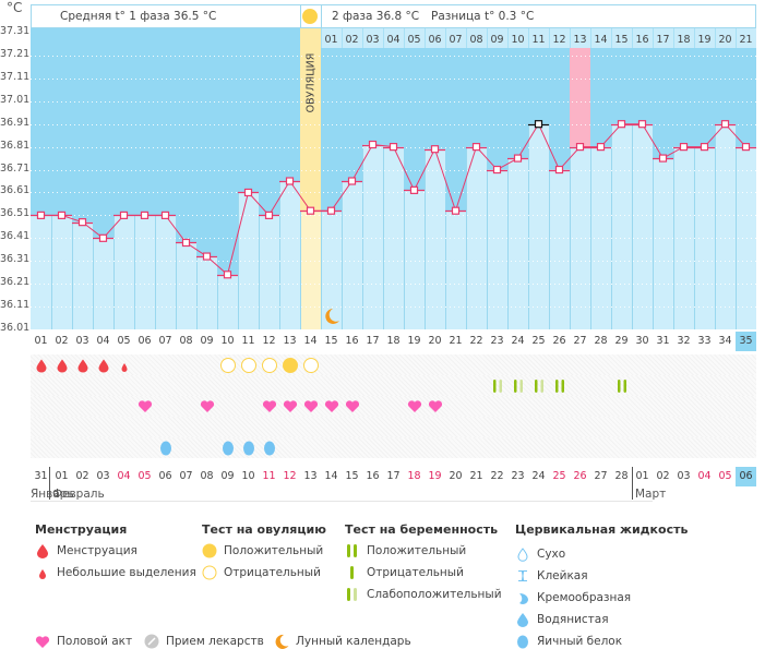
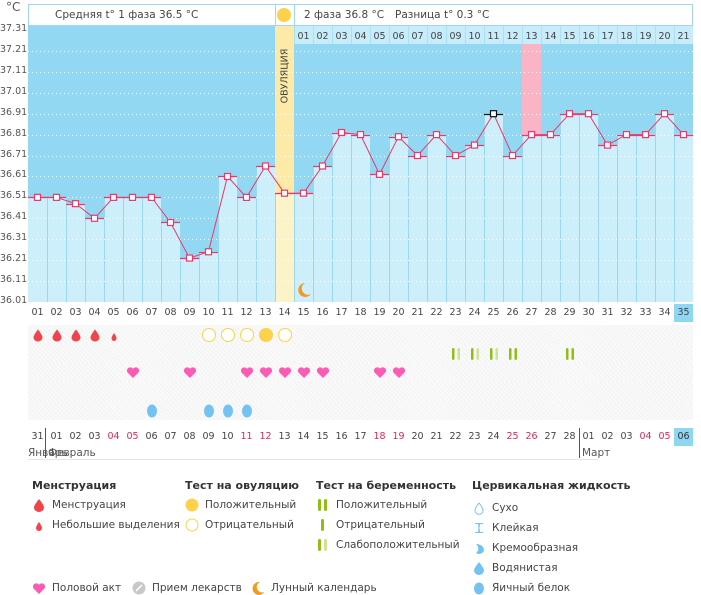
09: 36.33 -> 36.22
21: 36.53 -> 36.71
